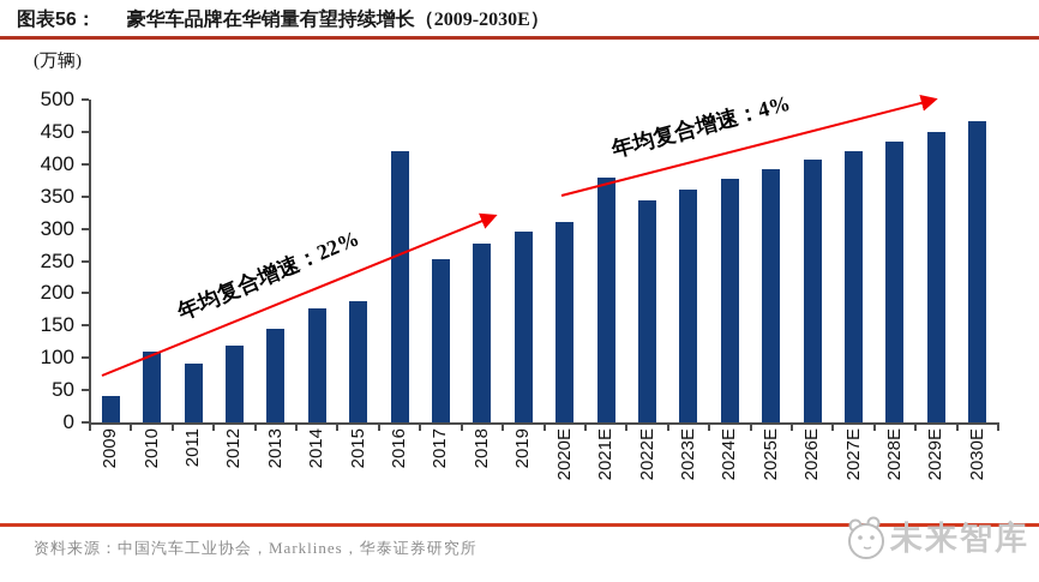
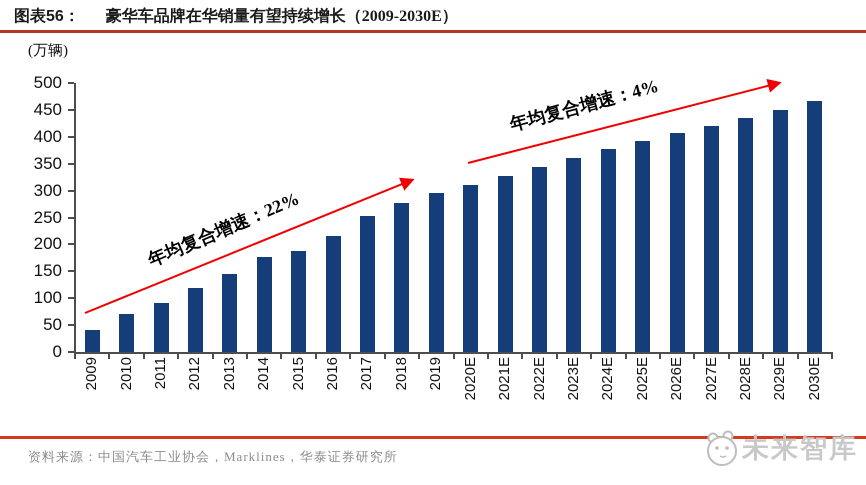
2010: 110 -> 70
2016: 420 -> 220
2021E: 380 -> 330
